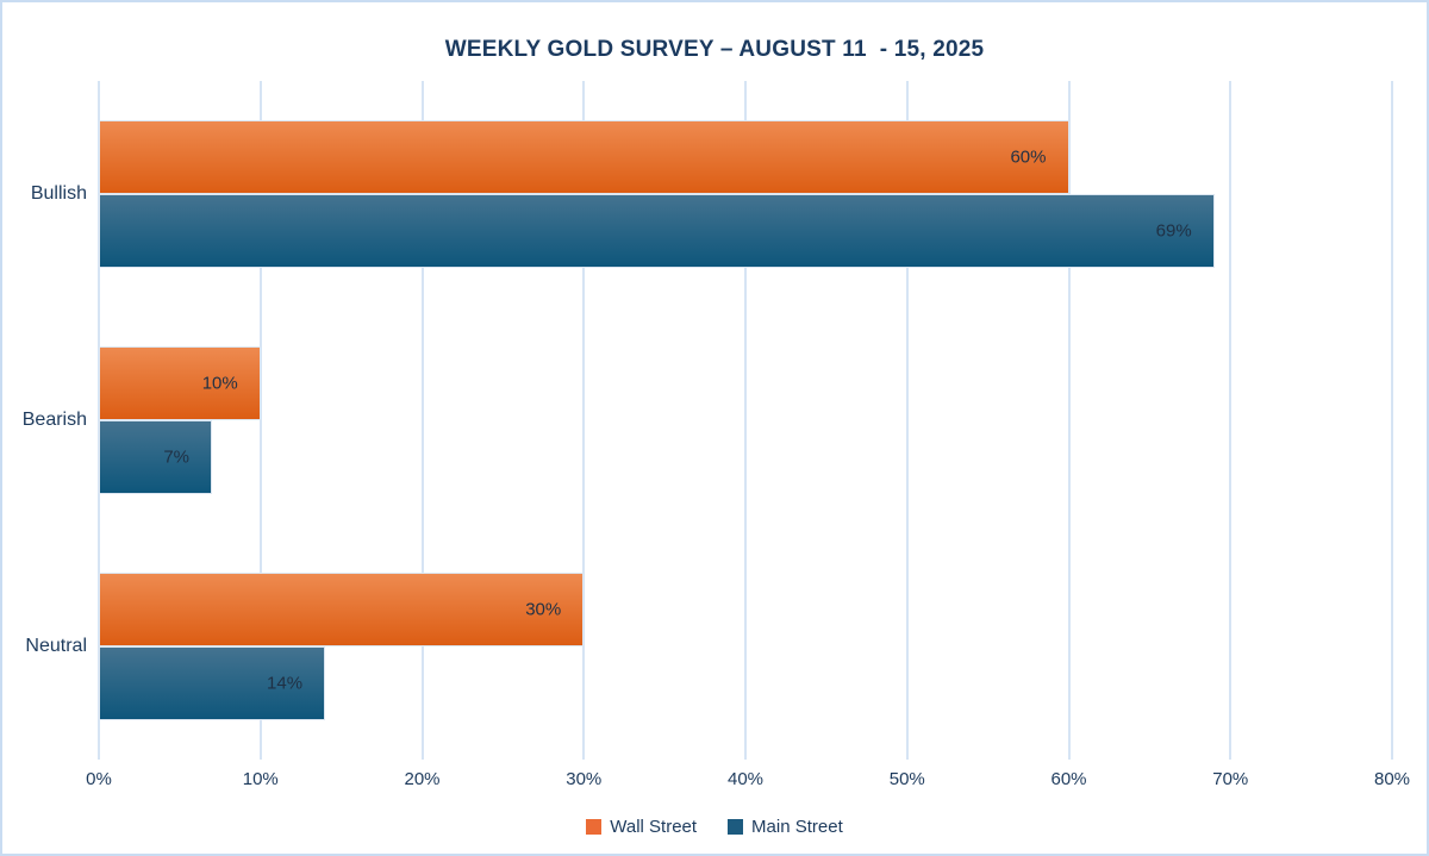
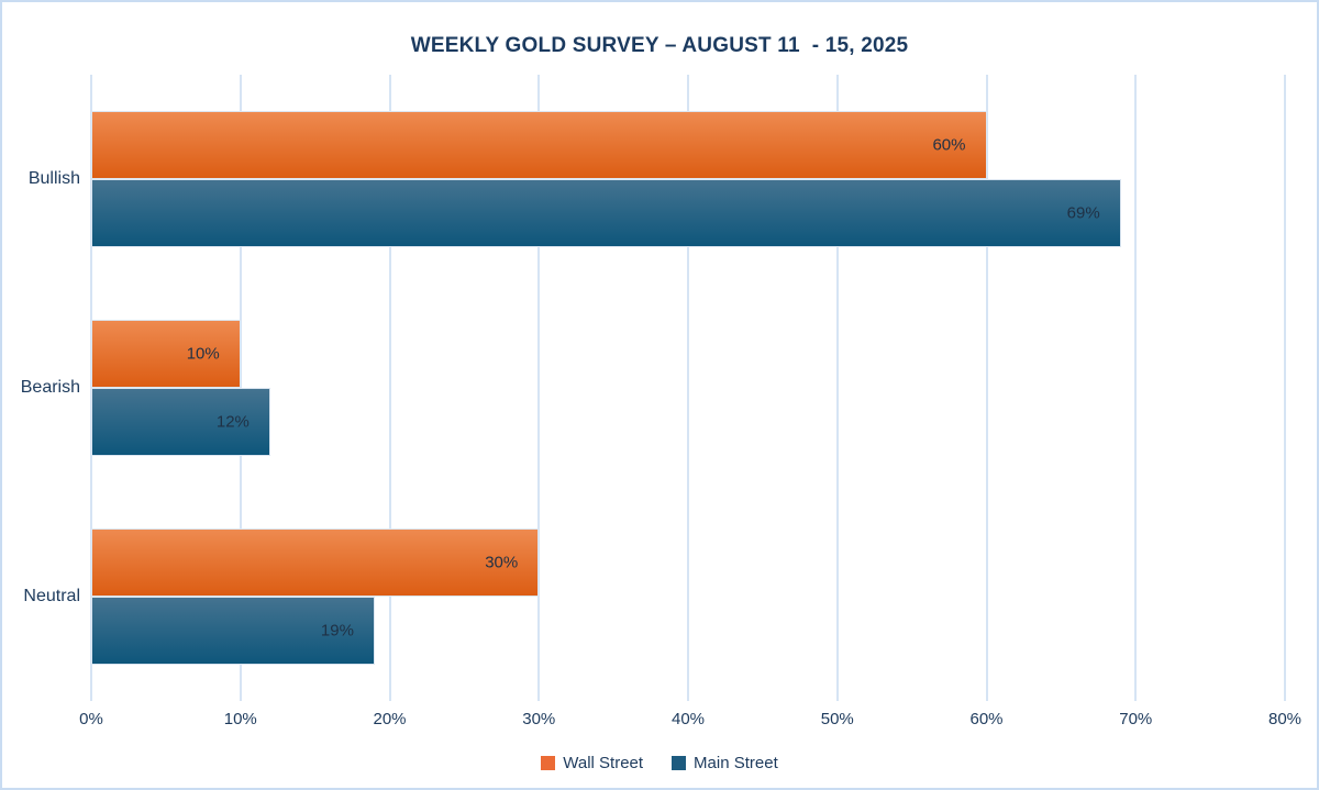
Main Street/Bearish: 7% -> 12%
Main Street/Neutral: 14% -> 19%
